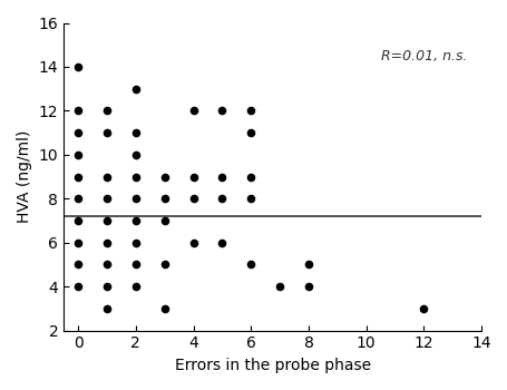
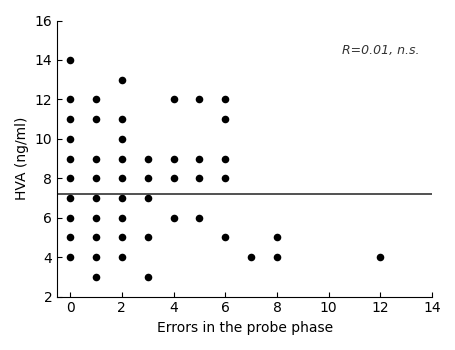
12: 3 -> 4
